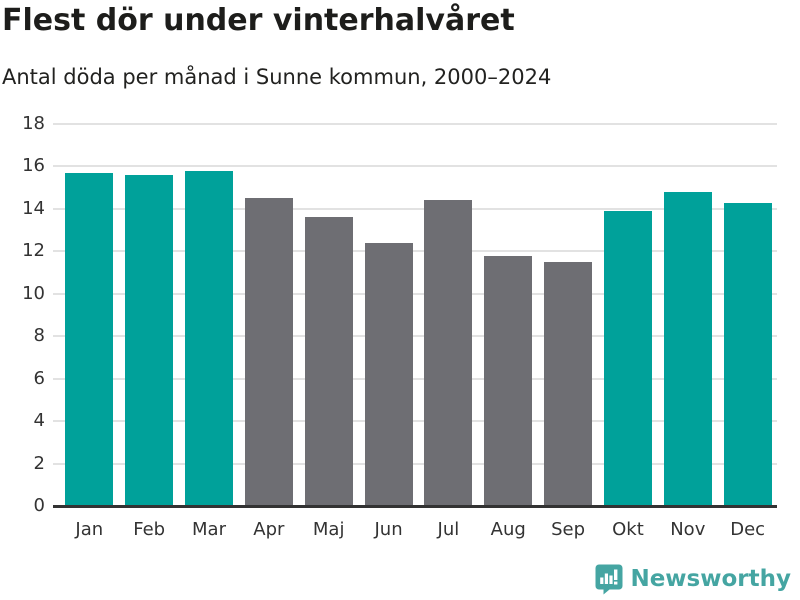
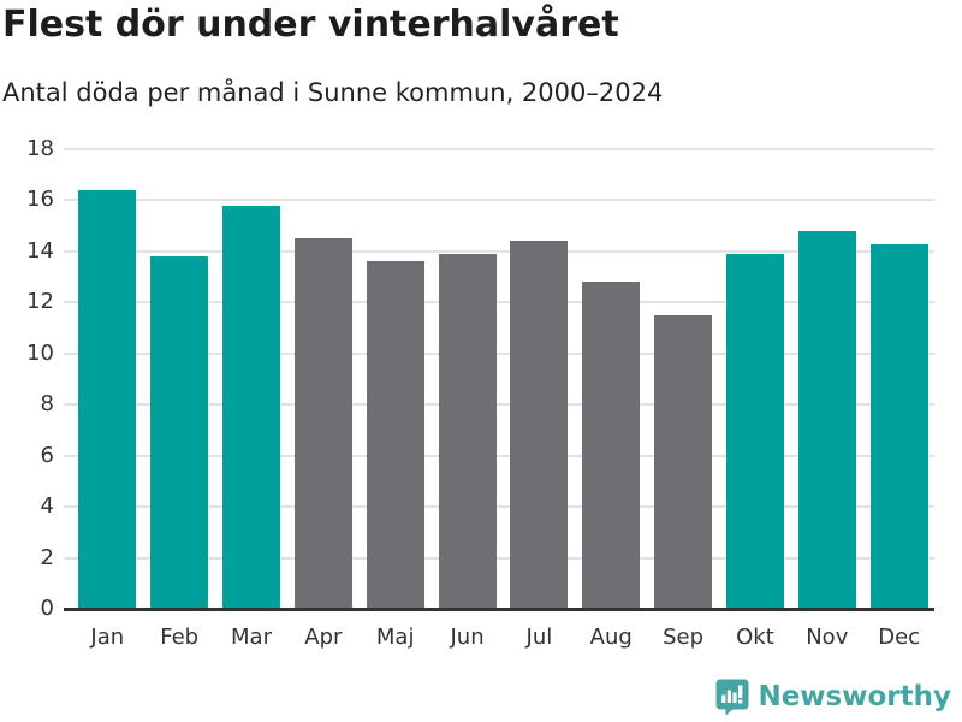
Jan: 15.7 -> 16.4
Feb: 15.6 -> 13.8
Jun: 12.4 -> 13.9
Aug: 11.8 -> 12.8
